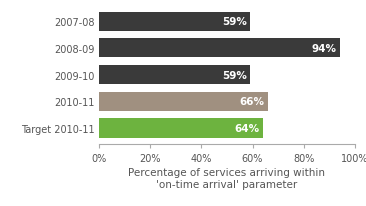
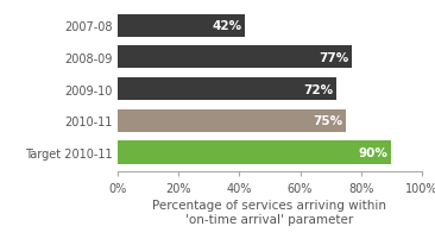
2007-08: 59% -> 42%
2008-09: 94% -> 77%
2009-10: 59% -> 72%
2010-11: 66% -> 75%
Target 2010-11: 64% -> 90%
